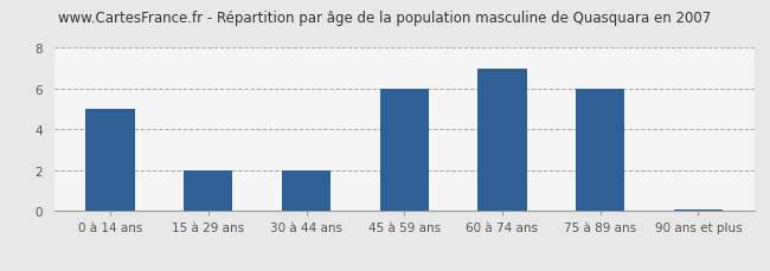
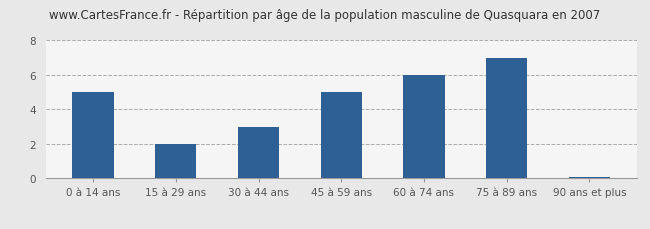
30 à 44 ans: 2.0 -> 3.0
45 à 59 ans: 6.0 -> 5.0
60 à 74 ans: 7.0 -> 6.0
75 à 89 ans: 6.0 -> 7.0
